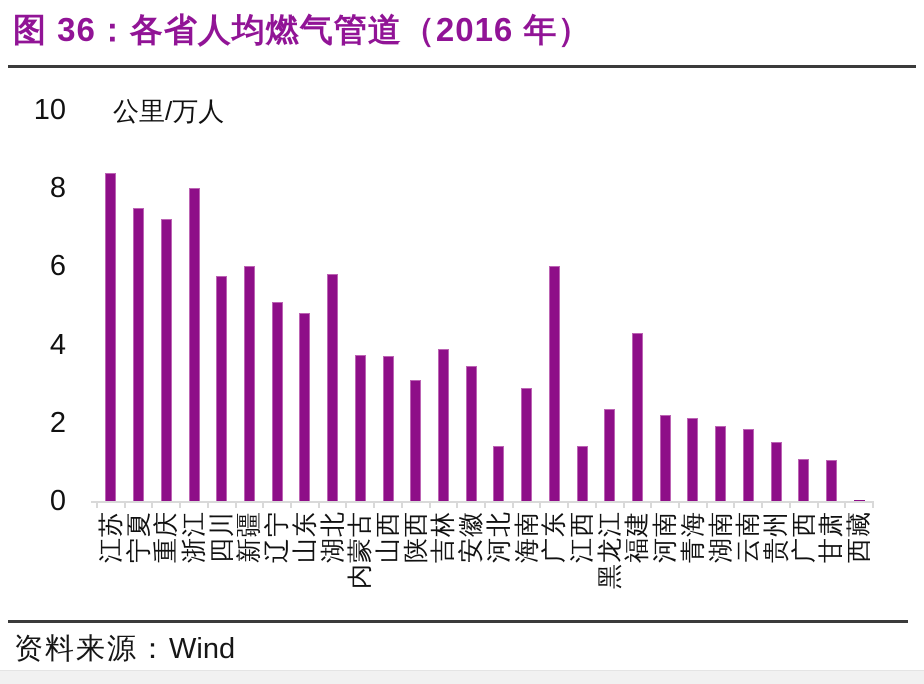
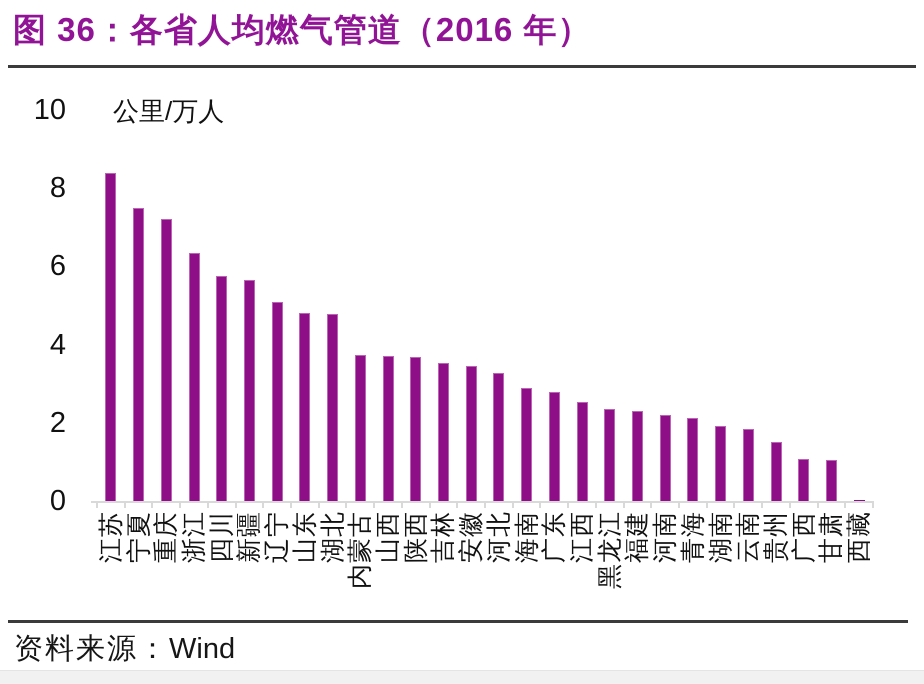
浙江: 8.0 -> 6.3
新疆: 6.0 -> 5.7
湖北: 5.8 -> 4.8
陕西: 3.1 -> 3.7
吉林: 3.9 -> 3.5
河北: 1.4 -> 3.3
广东: 6.0 -> 2.8
江西: 1.4 -> 2.5
福建: 4.3 -> 2.3
